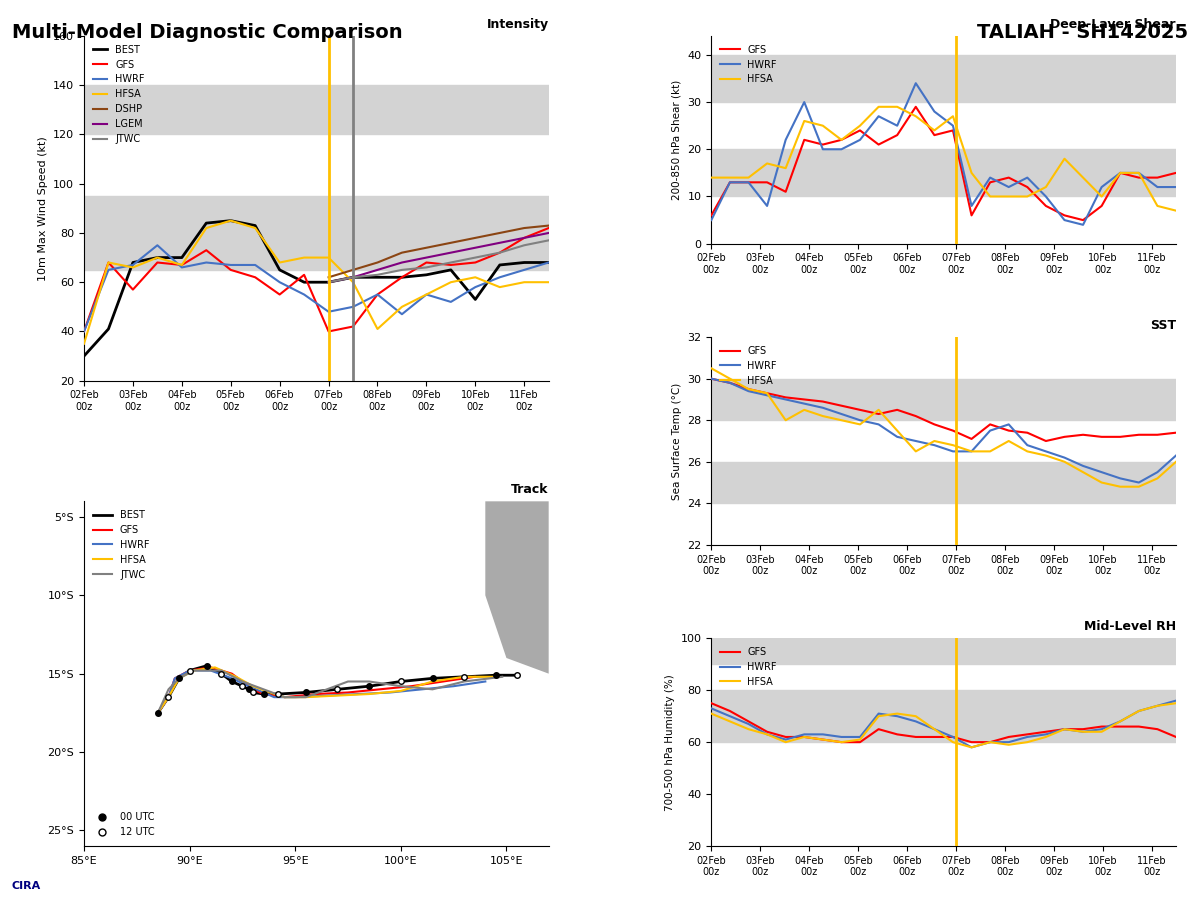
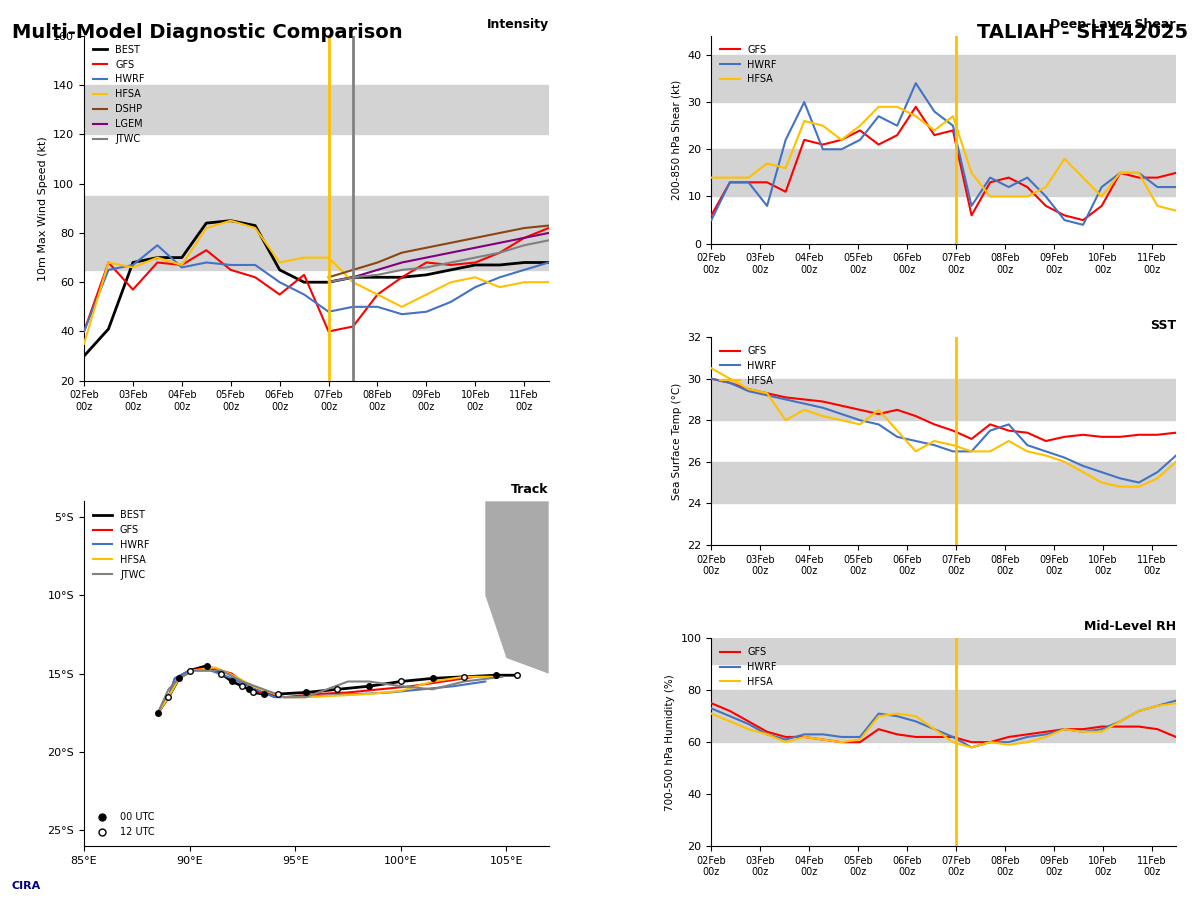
Intensity/HWRF/08Feb 00z: 55 -> 50
Intensity/HFSA/08Feb 00z: 41 -> 55
Intensity/HWRF/09Feb 00z: 55 -> 48
Intensity/BEST/10Feb 00z: 53 -> 67
